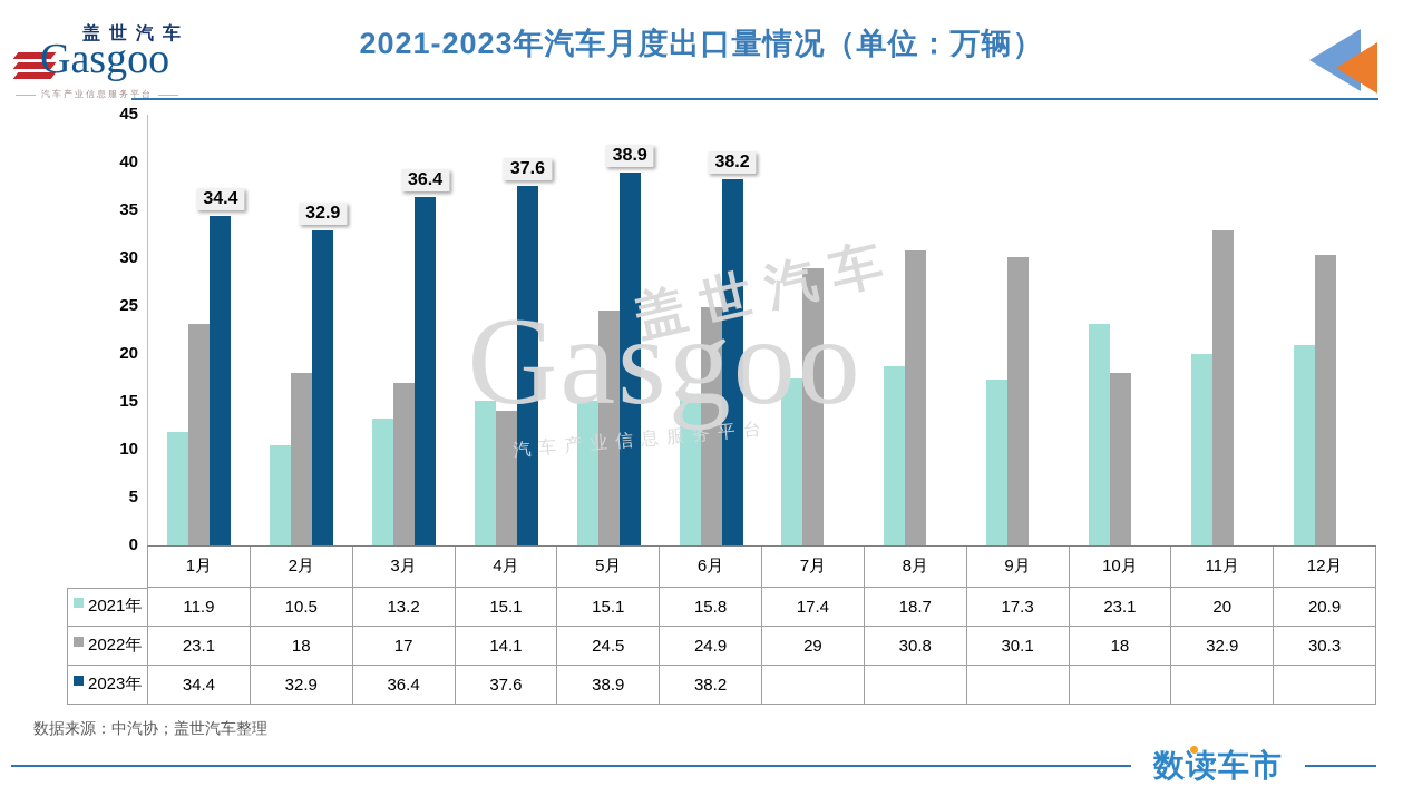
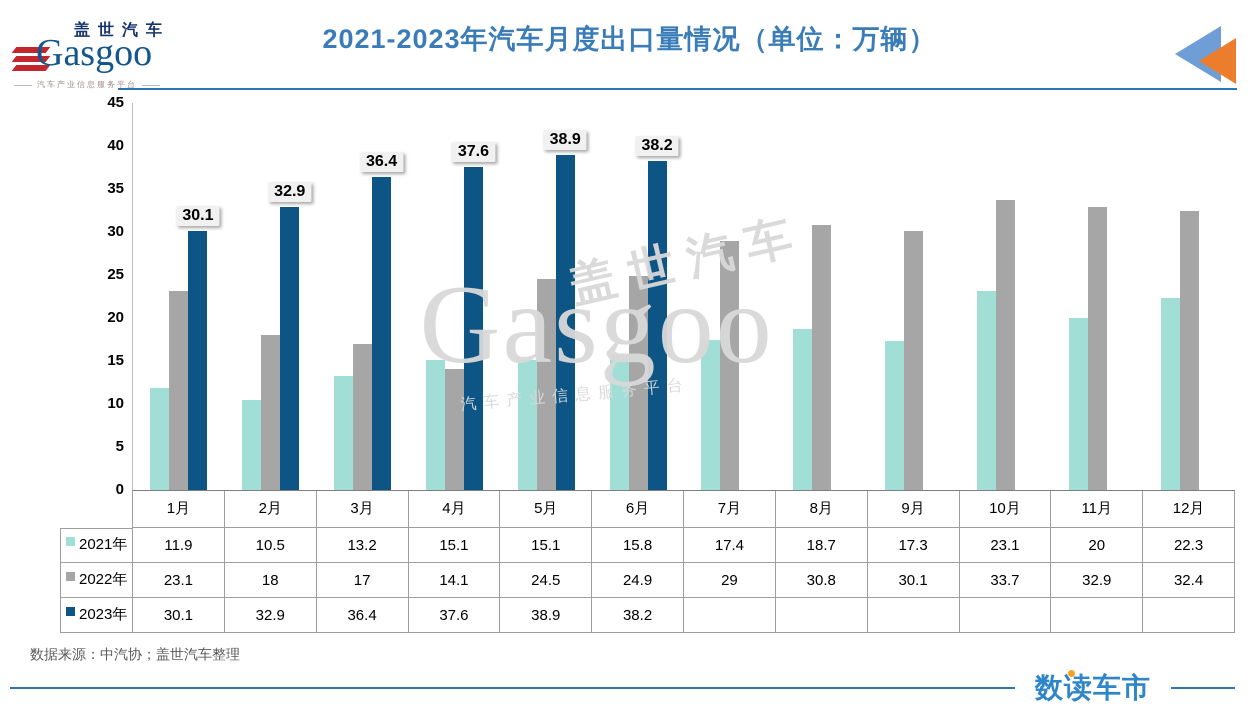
2023年/1月: 34.4 -> 30.1
2022年/10月: 18 -> 33.7
2021年/12月: 20.9 -> 22.3
2022年/12月: 30.3 -> 32.4
